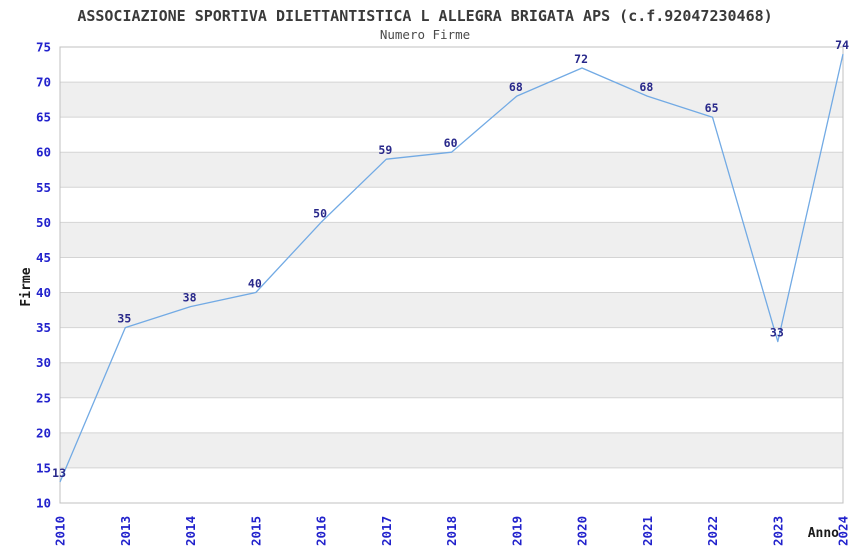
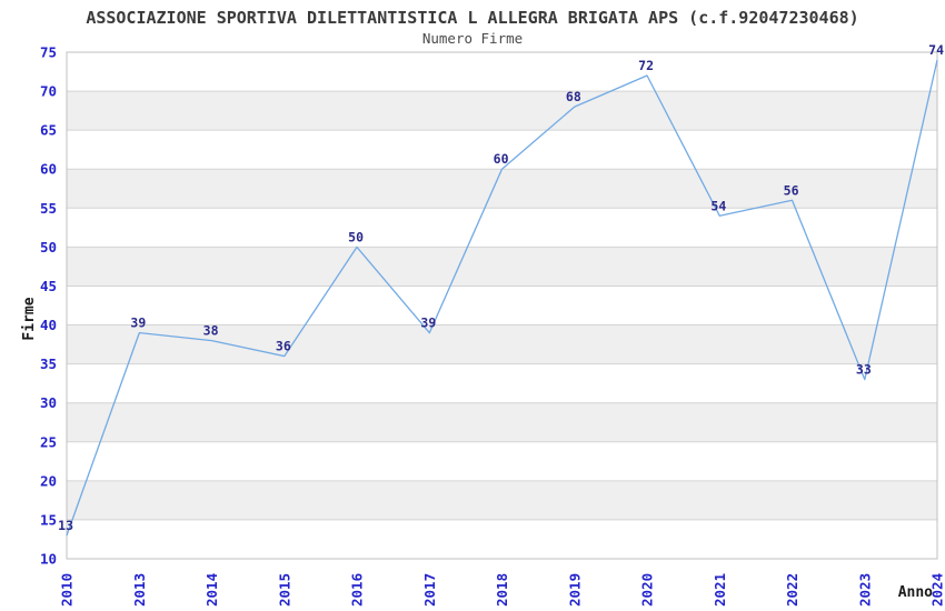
2013: 35 -> 39
2015: 40 -> 36
2017: 59 -> 39
2021: 68 -> 54
2022: 65 -> 56
